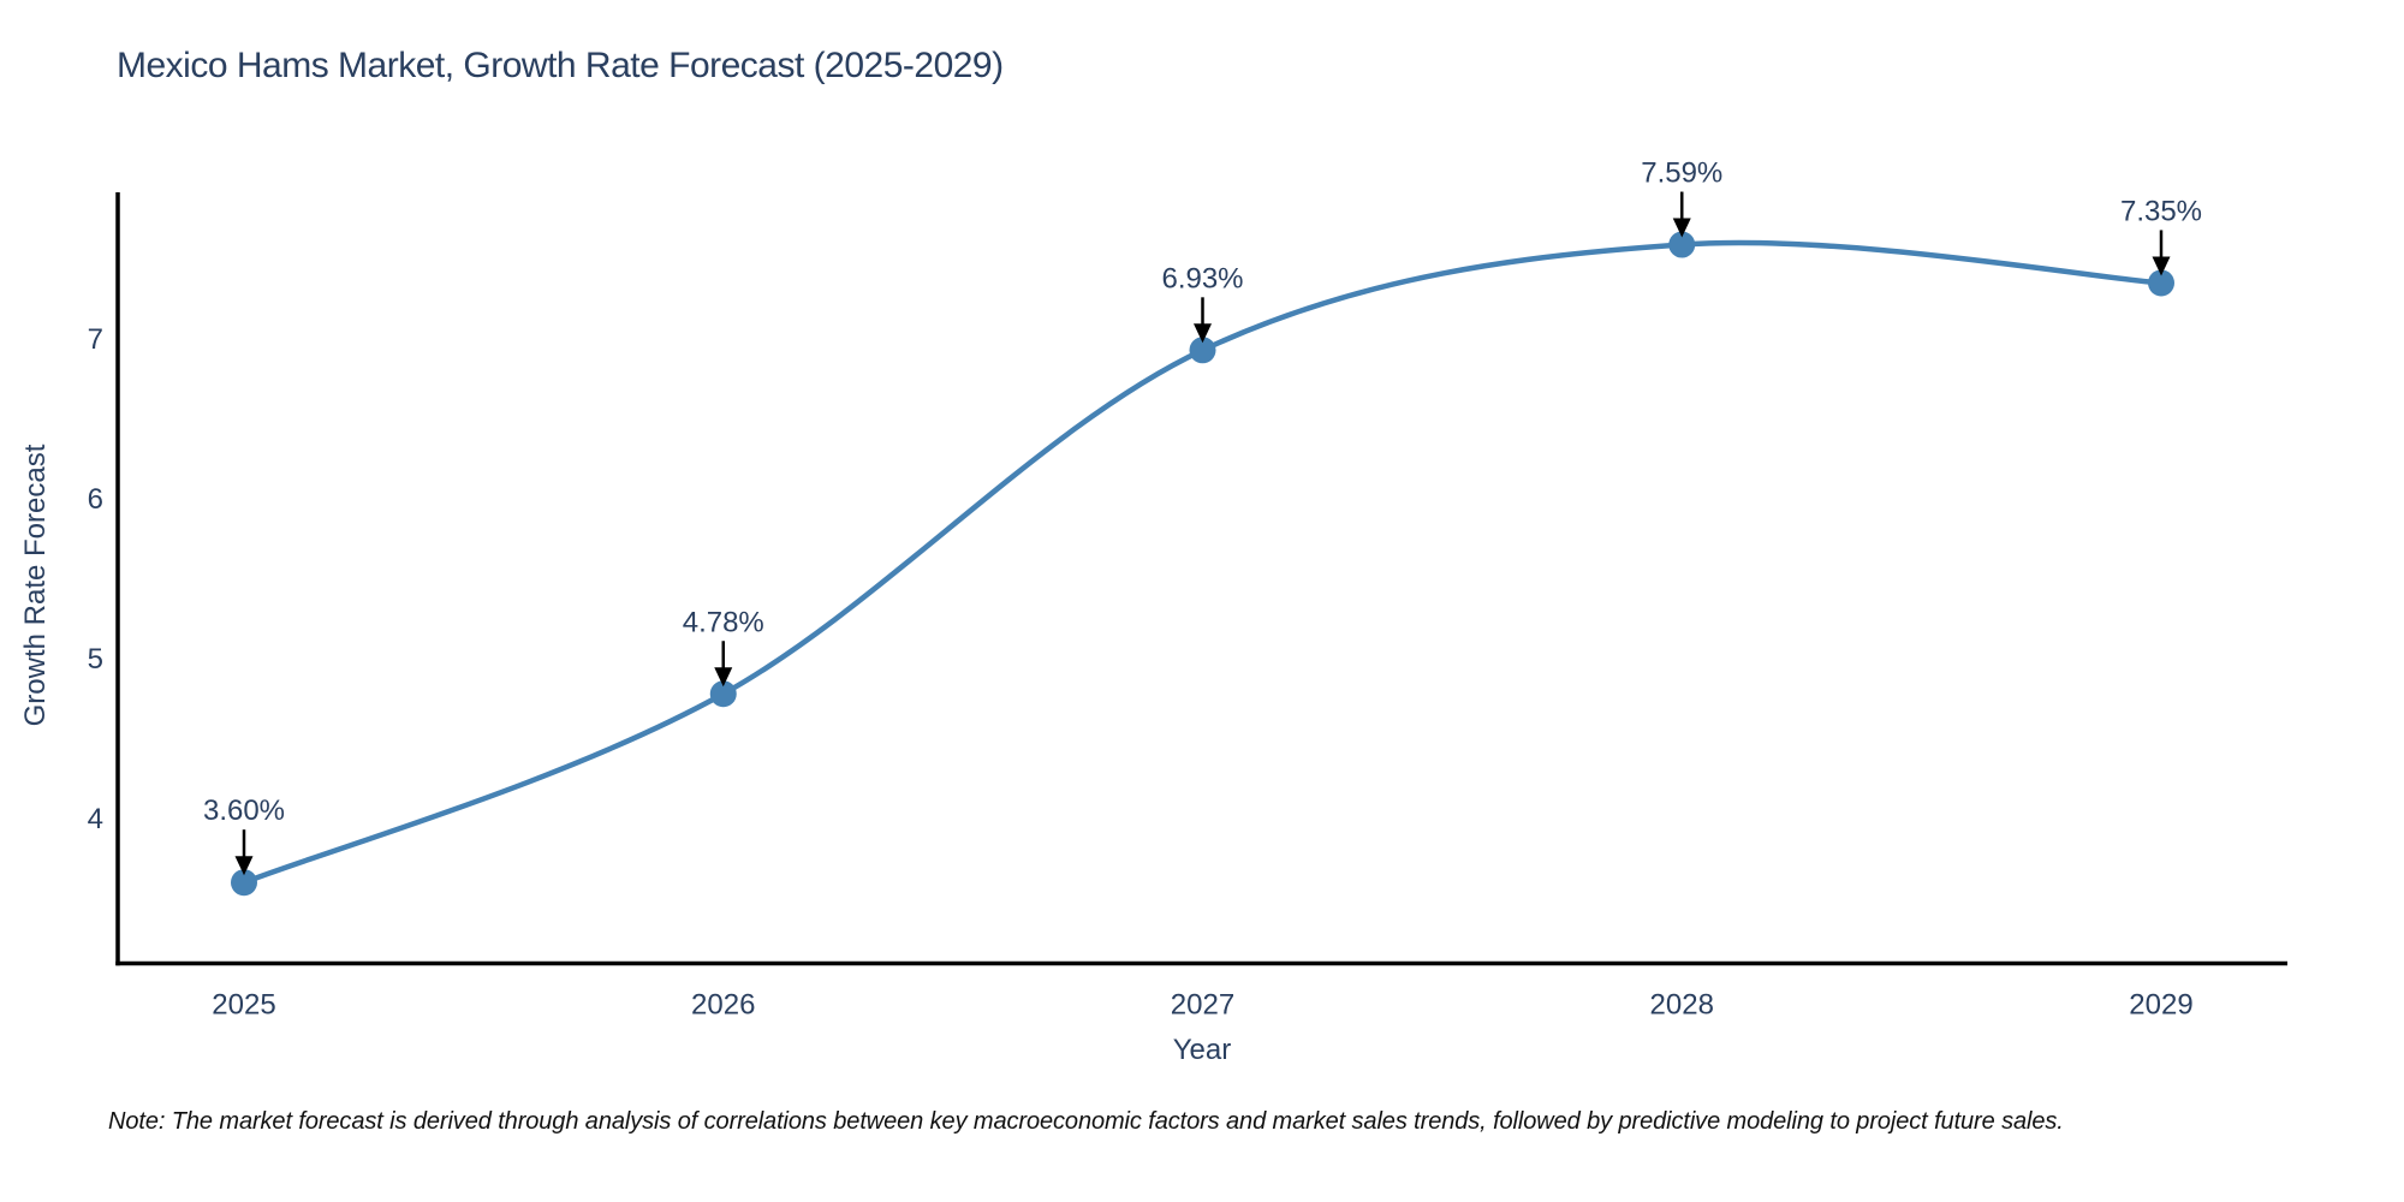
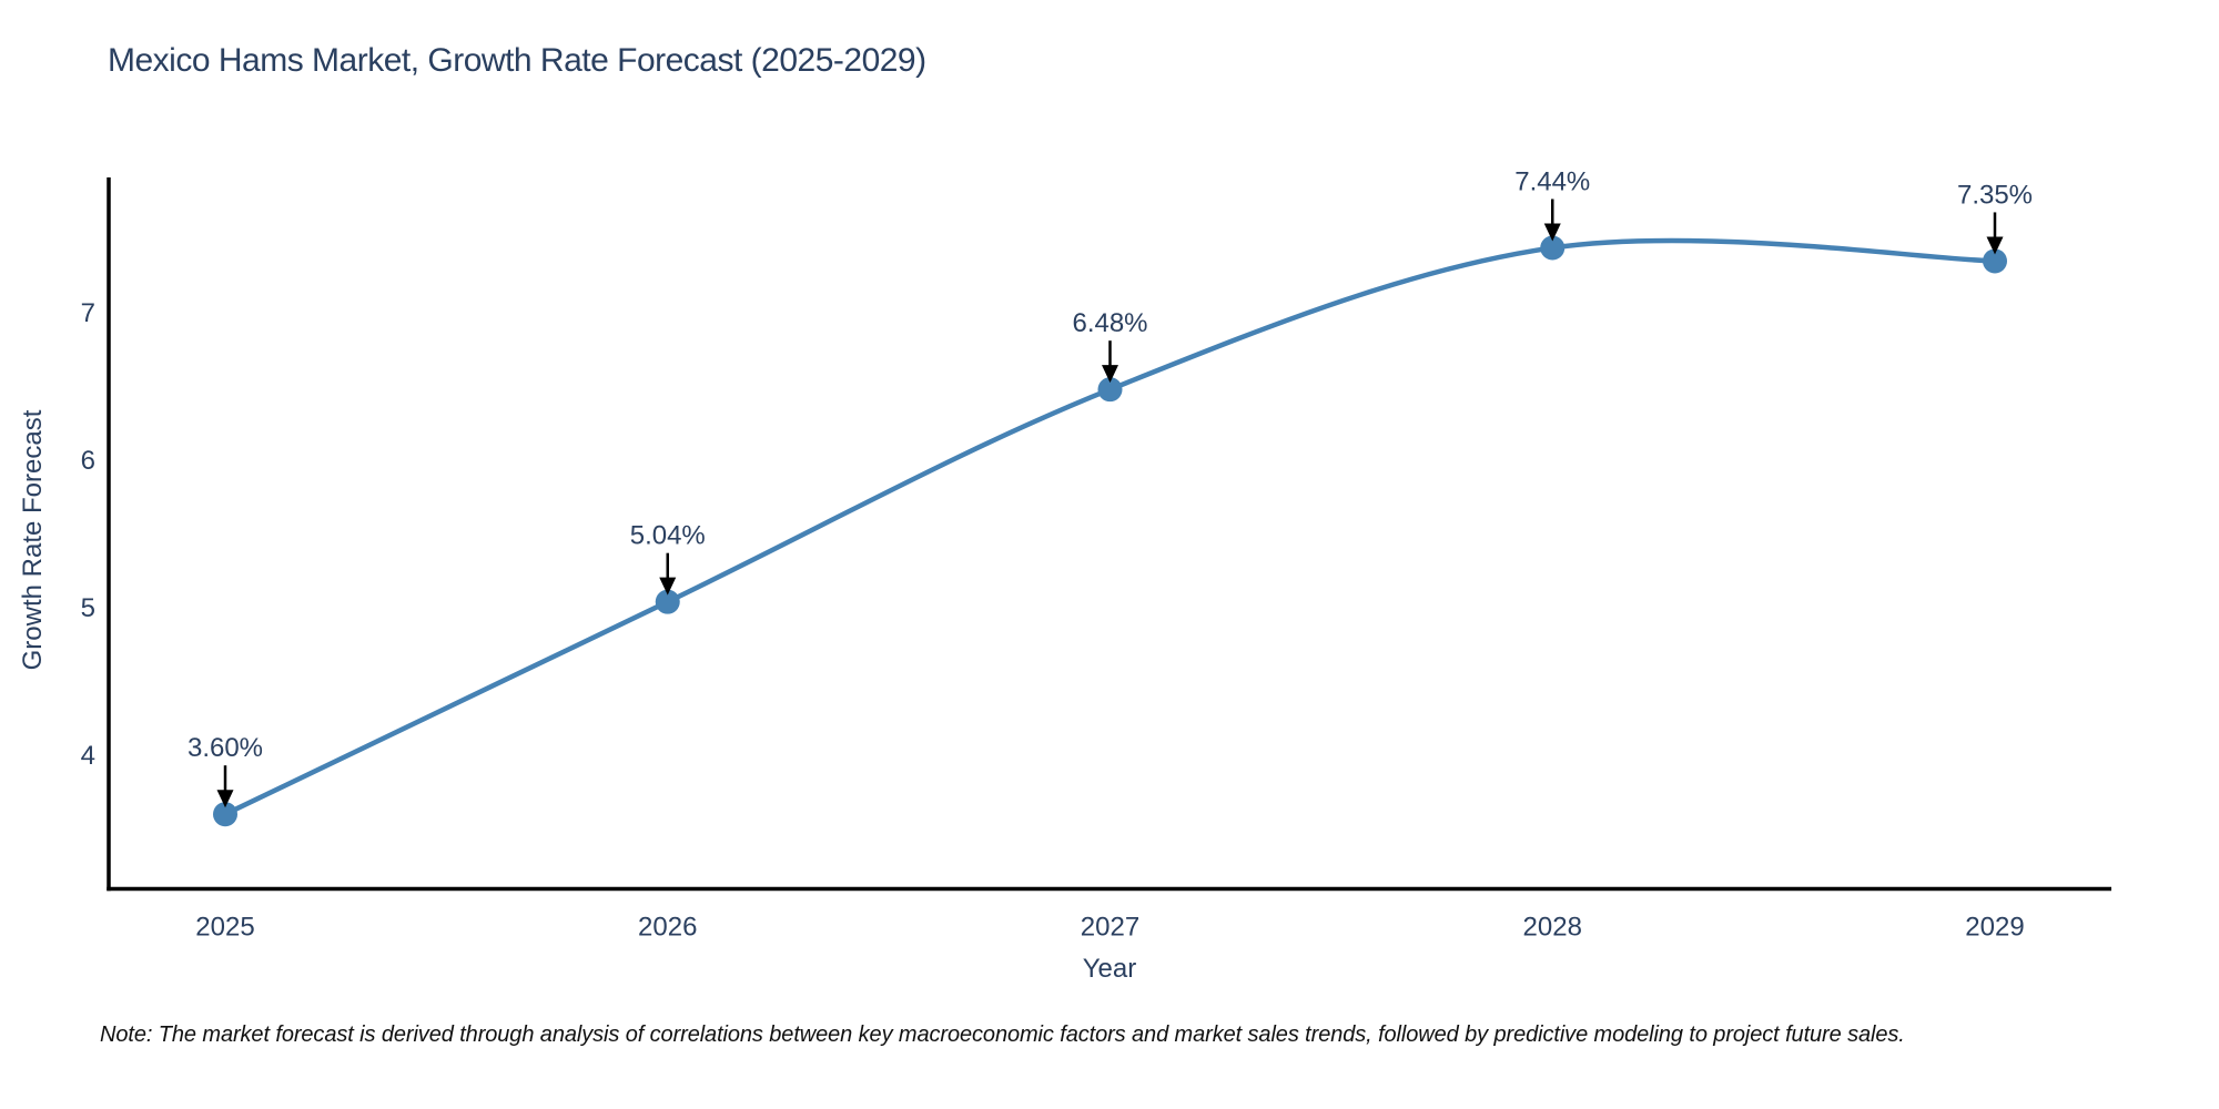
2026: 4.78% -> 5.04%
2027: 6.93% -> 6.48%
2028: 7.59% -> 7.44%
